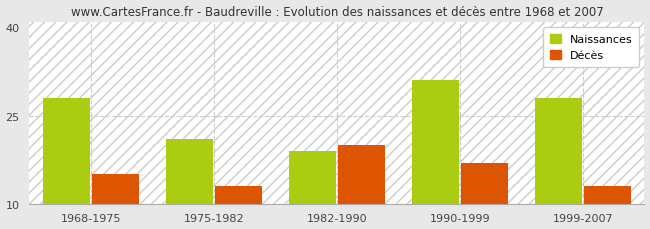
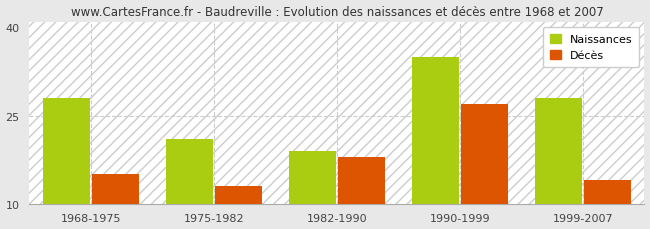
Décès/1982-1990: 20 -> 18
Naissances/1990-1999: 31 -> 35
Décès/1990-1999: 17 -> 27
Décès/1999-2007: 13 -> 14
